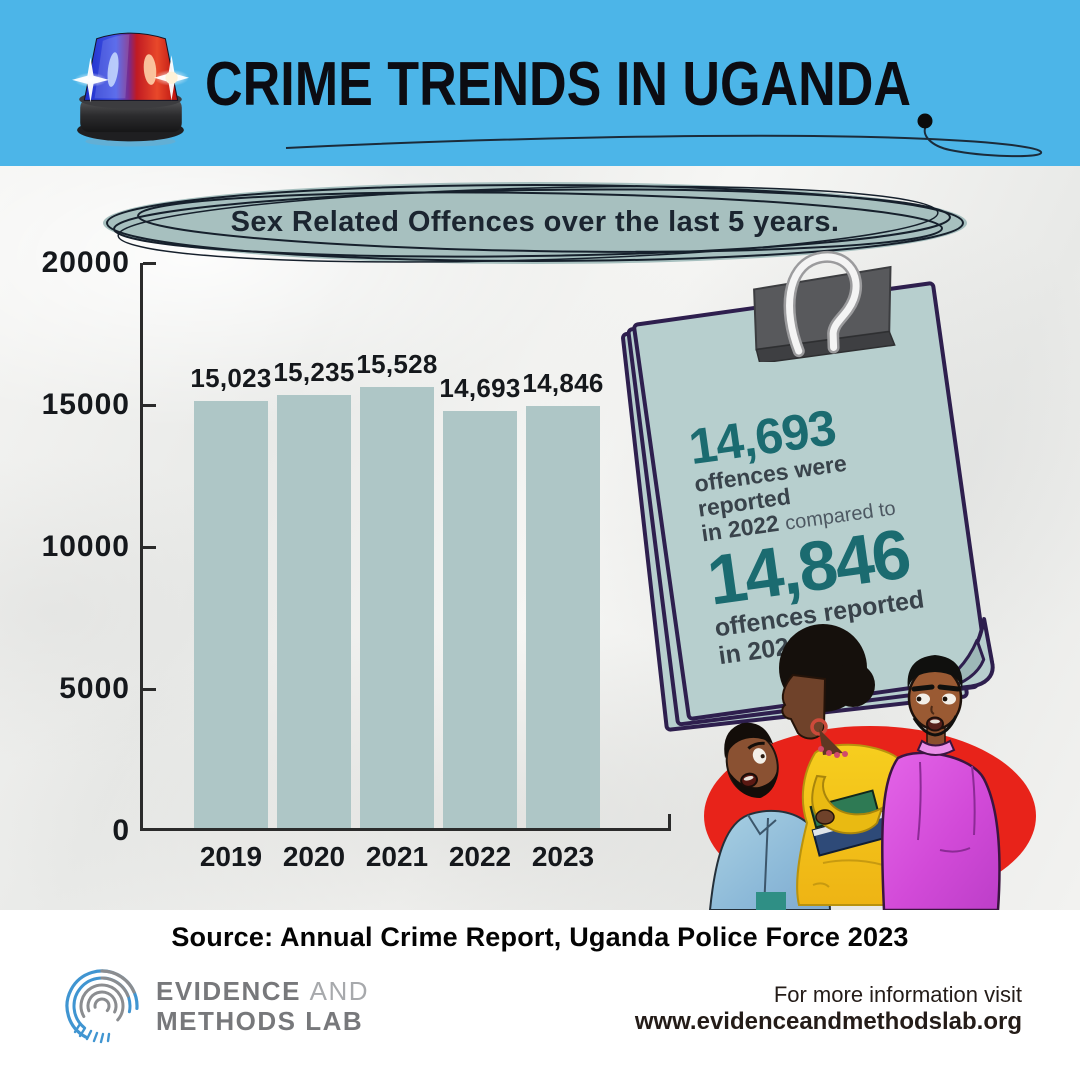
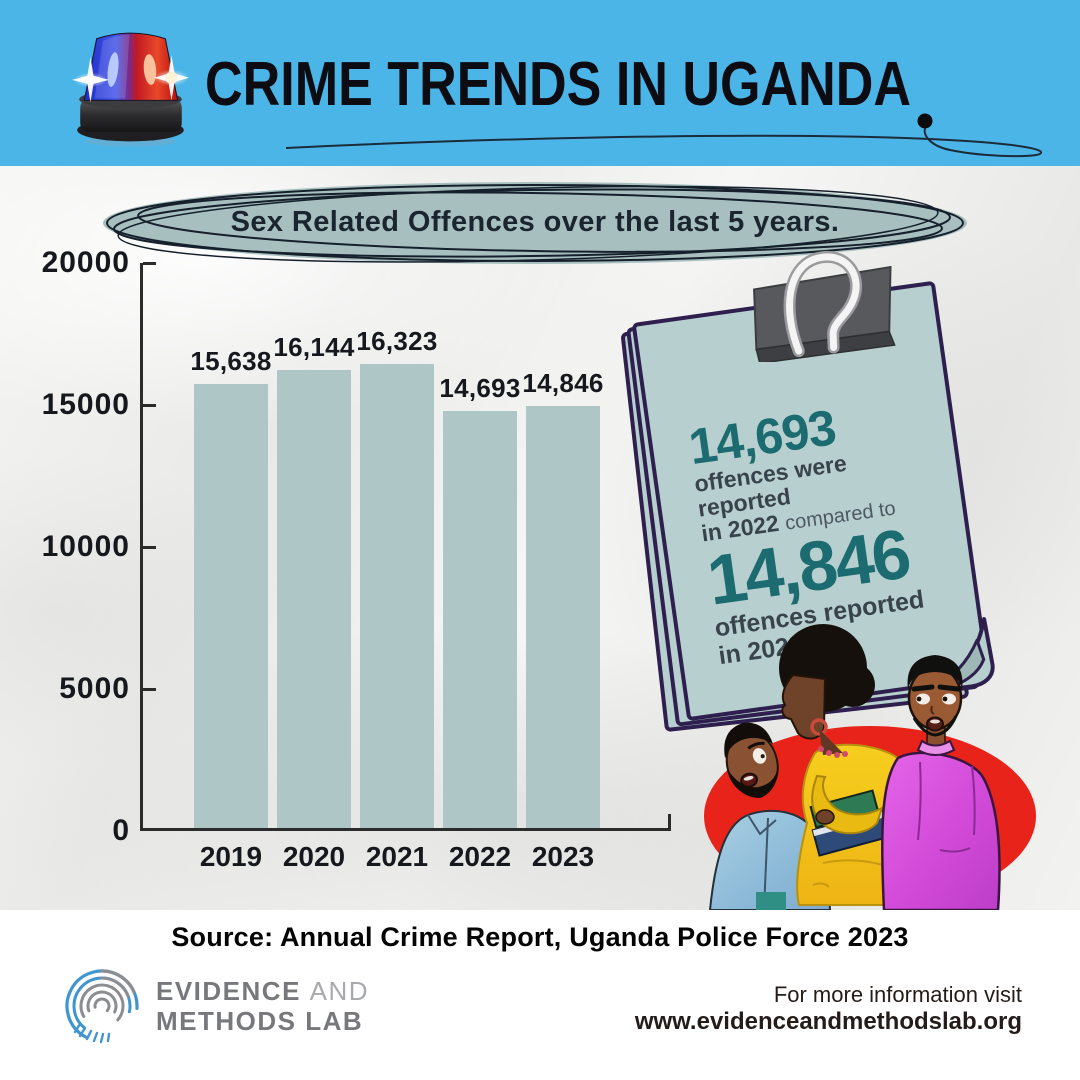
2019: 15,023 -> 15,638
2020: 15,235 -> 16,144
2021: 15,528 -> 16,323
